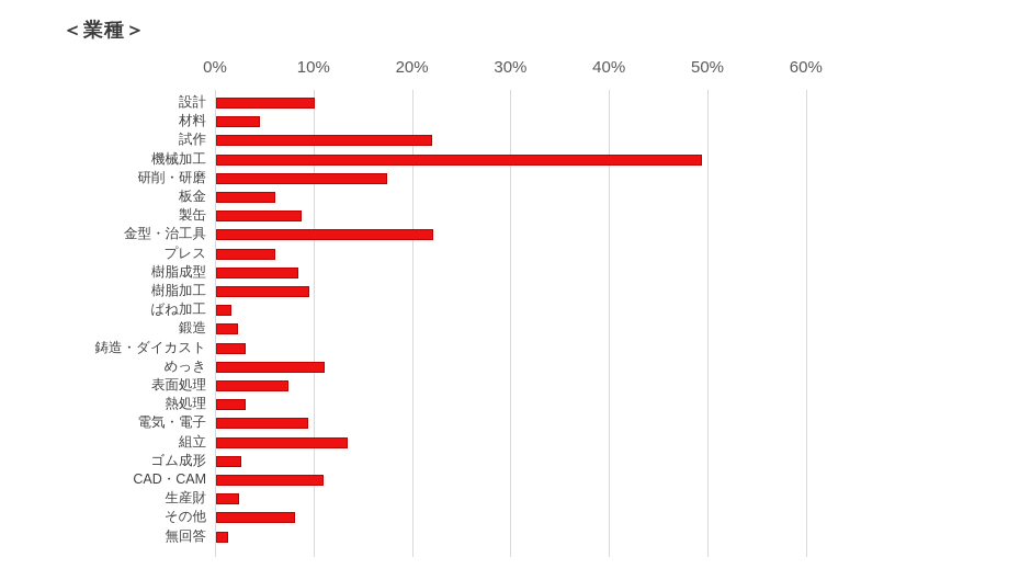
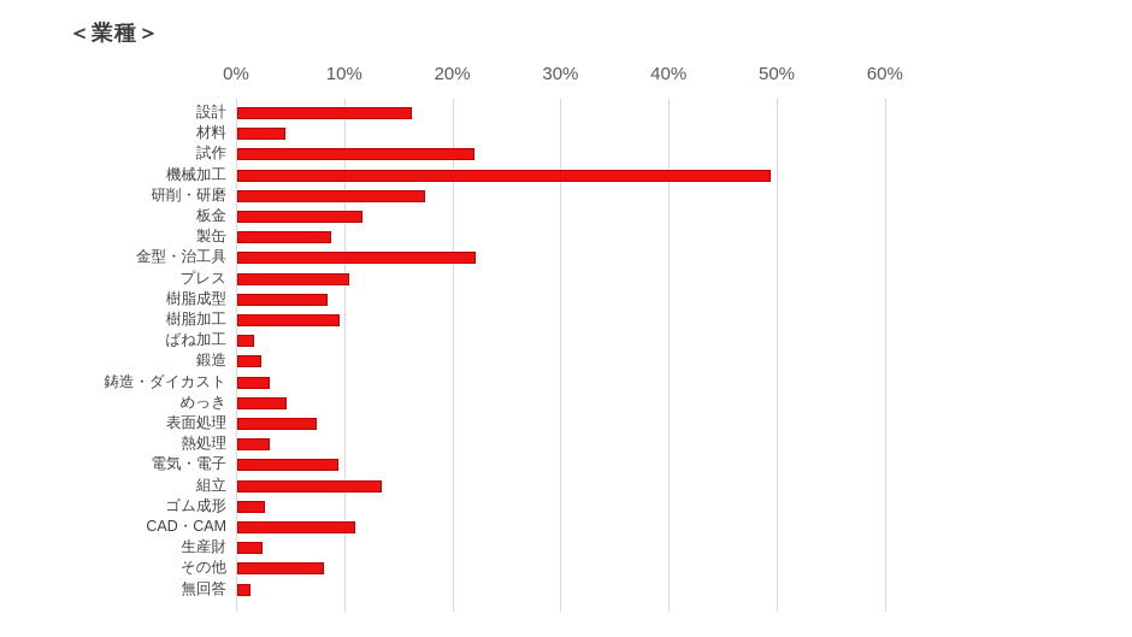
設計: 10% -> 16%
板金: 6% -> 12%
プレス: 6% -> 10%
めっき: 11% -> 5%
